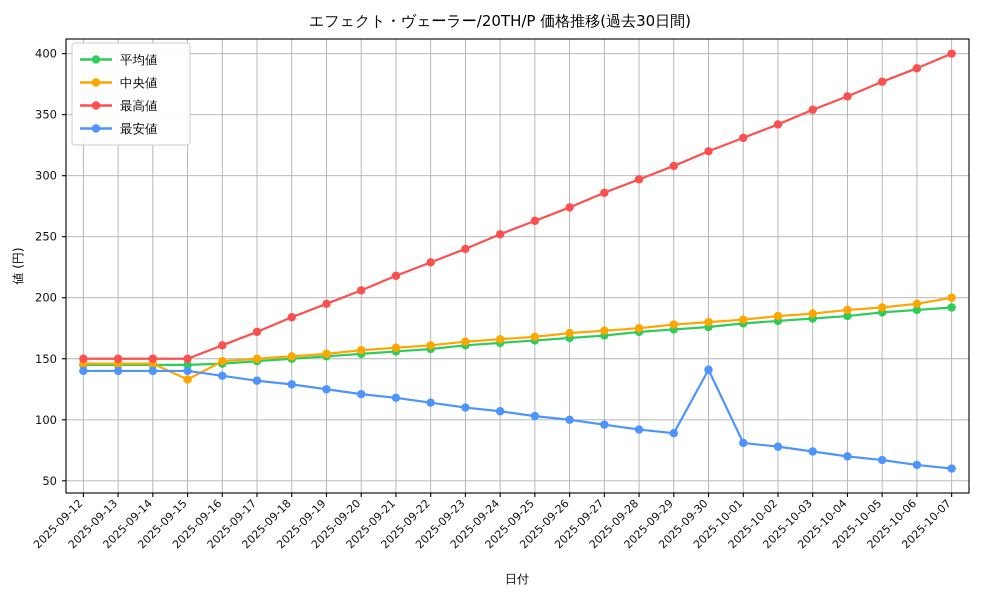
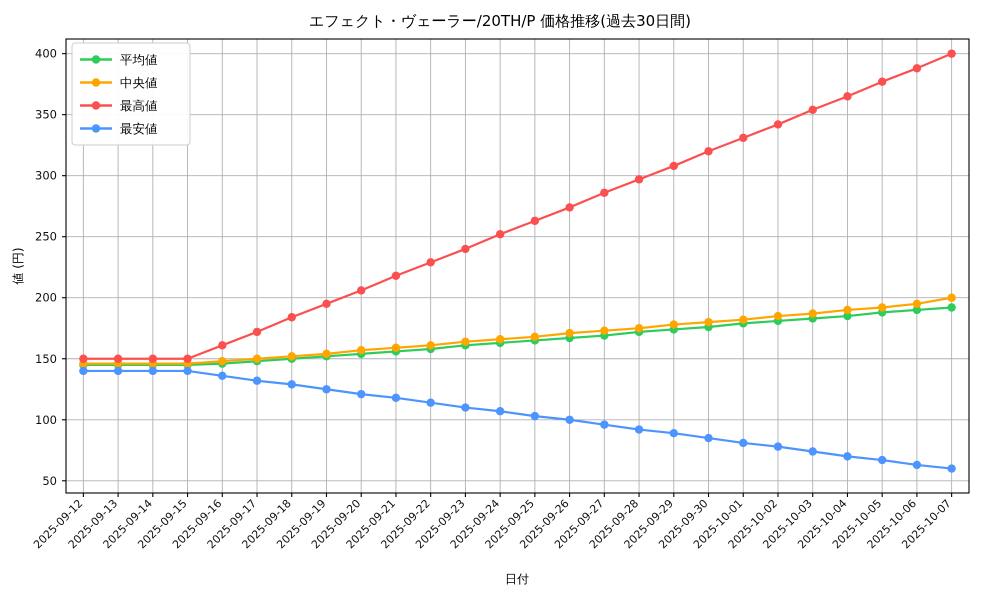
中央値/2025-09-15: 133 -> 146
最安値/2025-09-30: 141 -> 85
